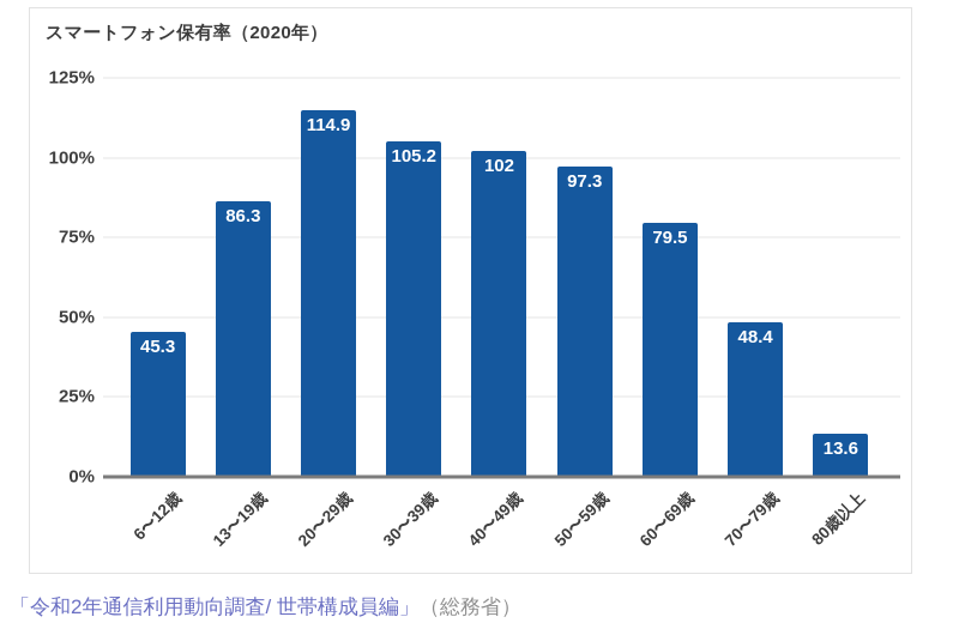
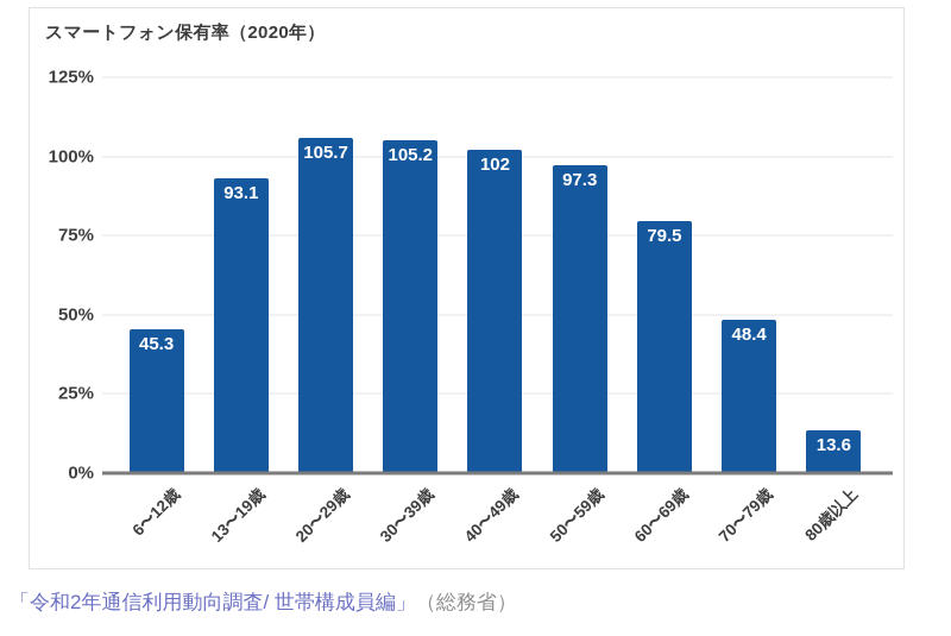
13〜19歳: 86.3 -> 93.1
20〜29歳: 114.9 -> 105.7
